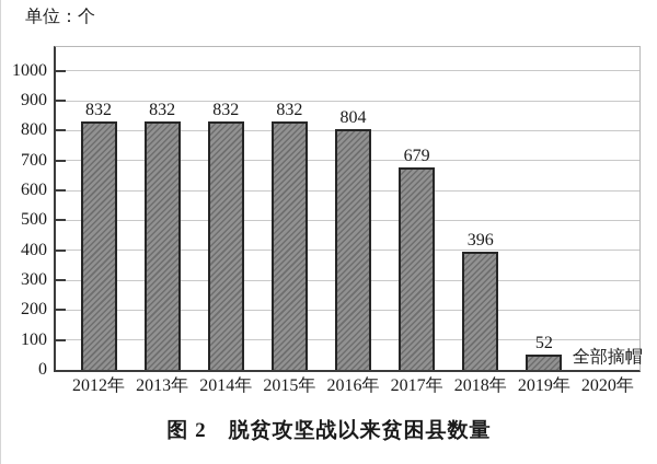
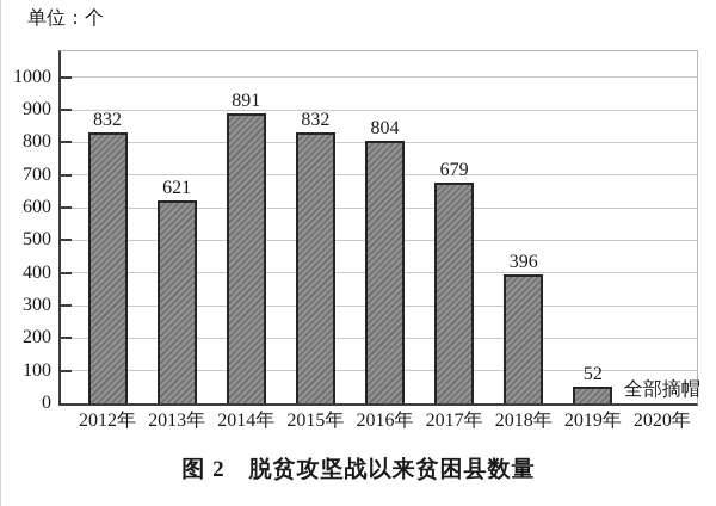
2013年: 832 -> 621
2014年: 832 -> 891
